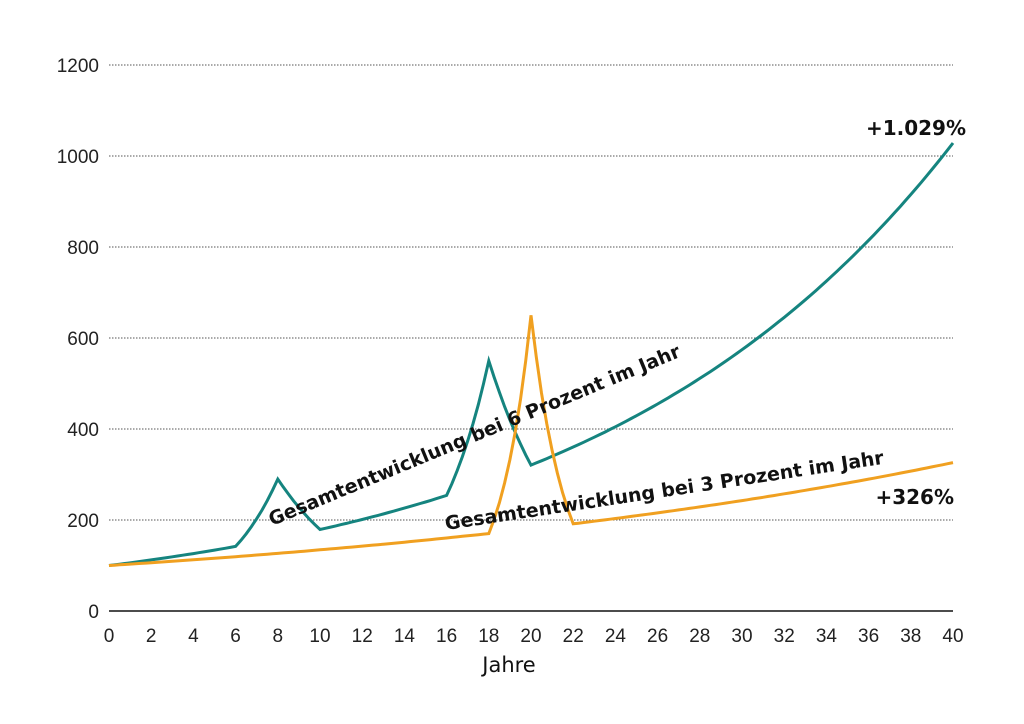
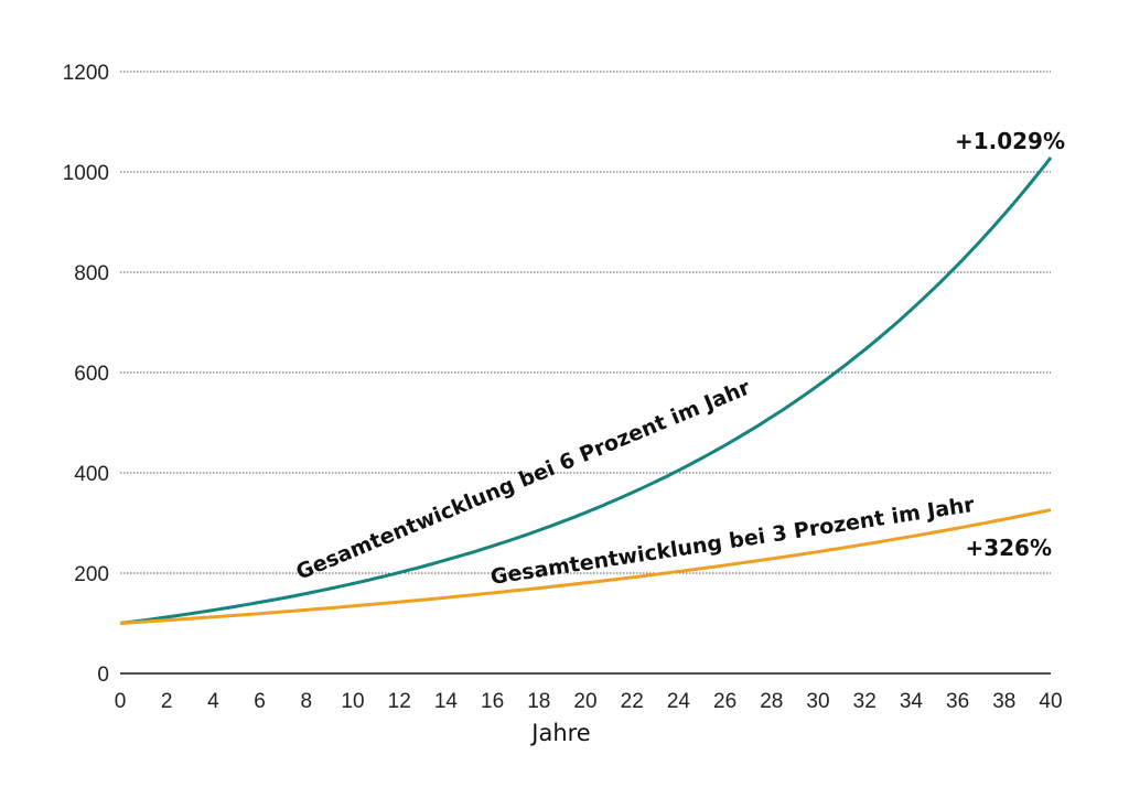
Gesamtentwicklung bei 6 Prozent im Jahr/8: 290 -> 160
Gesamtentwicklung bei 6 Prozent im Jahr/18: 550 -> 290
Gesamtentwicklung bei 3 Prozent im Jahr/20: 650 -> 180
